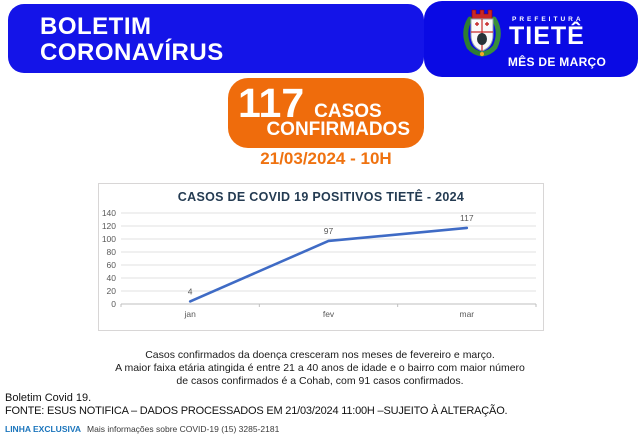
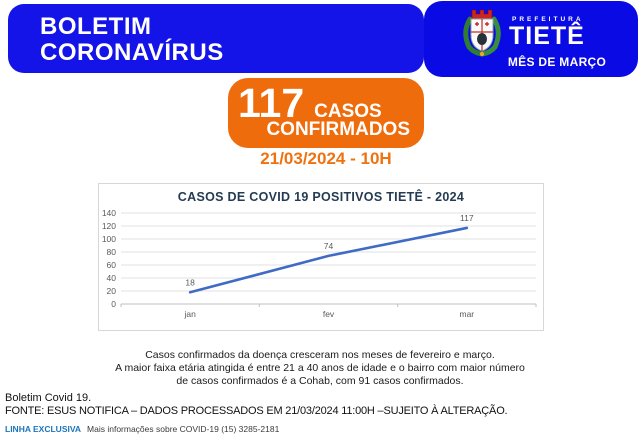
jan: 4 -> 18
fev: 97 -> 74
